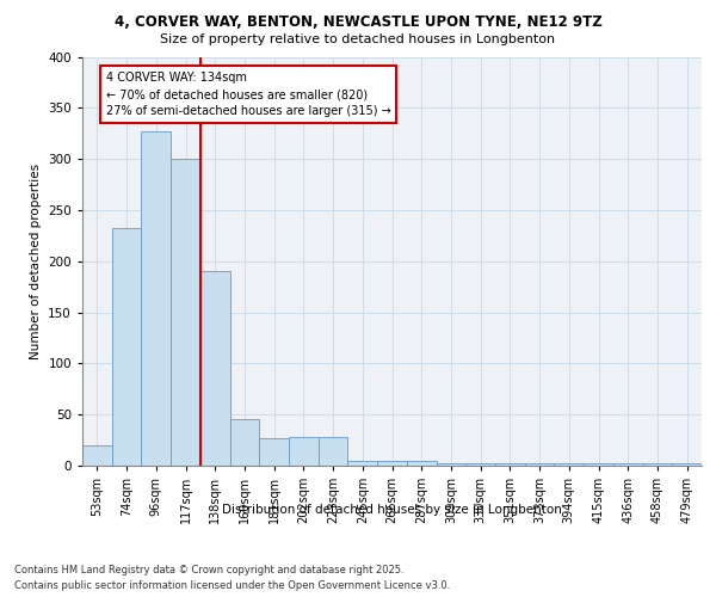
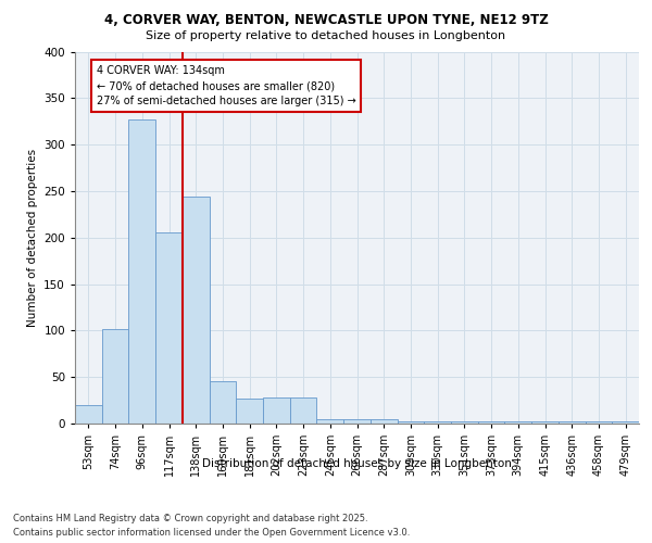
74sqm: 232 -> 102
117sqm: 300 -> 206
138sqm: 190 -> 244
